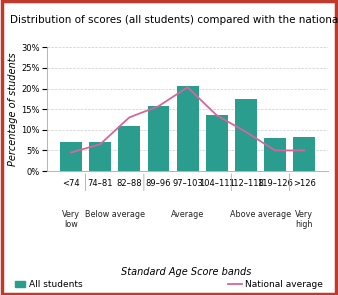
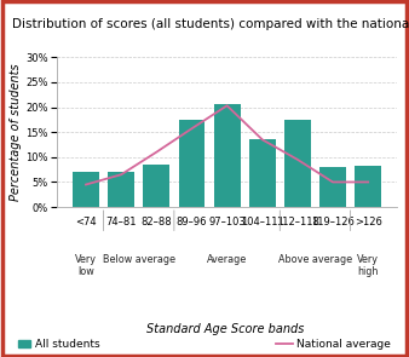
All students/82–88: 11.0% -> 8.5%
National average/82–88: 13.0% -> 11.0%
All students/89–96: 15.7% -> 17.5%
